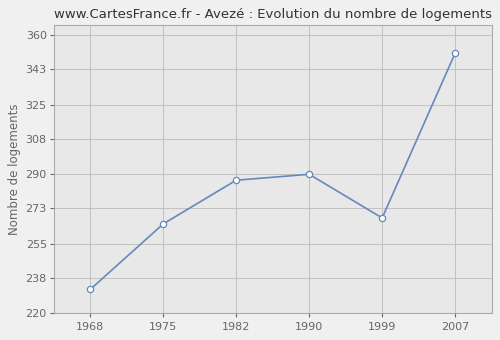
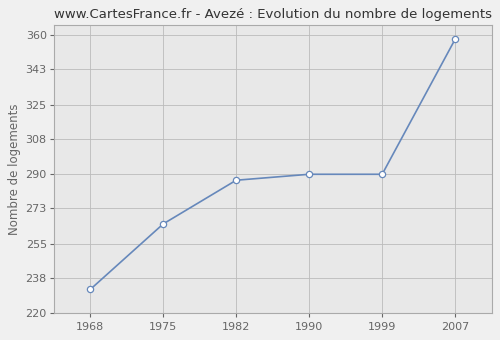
1999: 268 -> 290
2007: 351 -> 358
